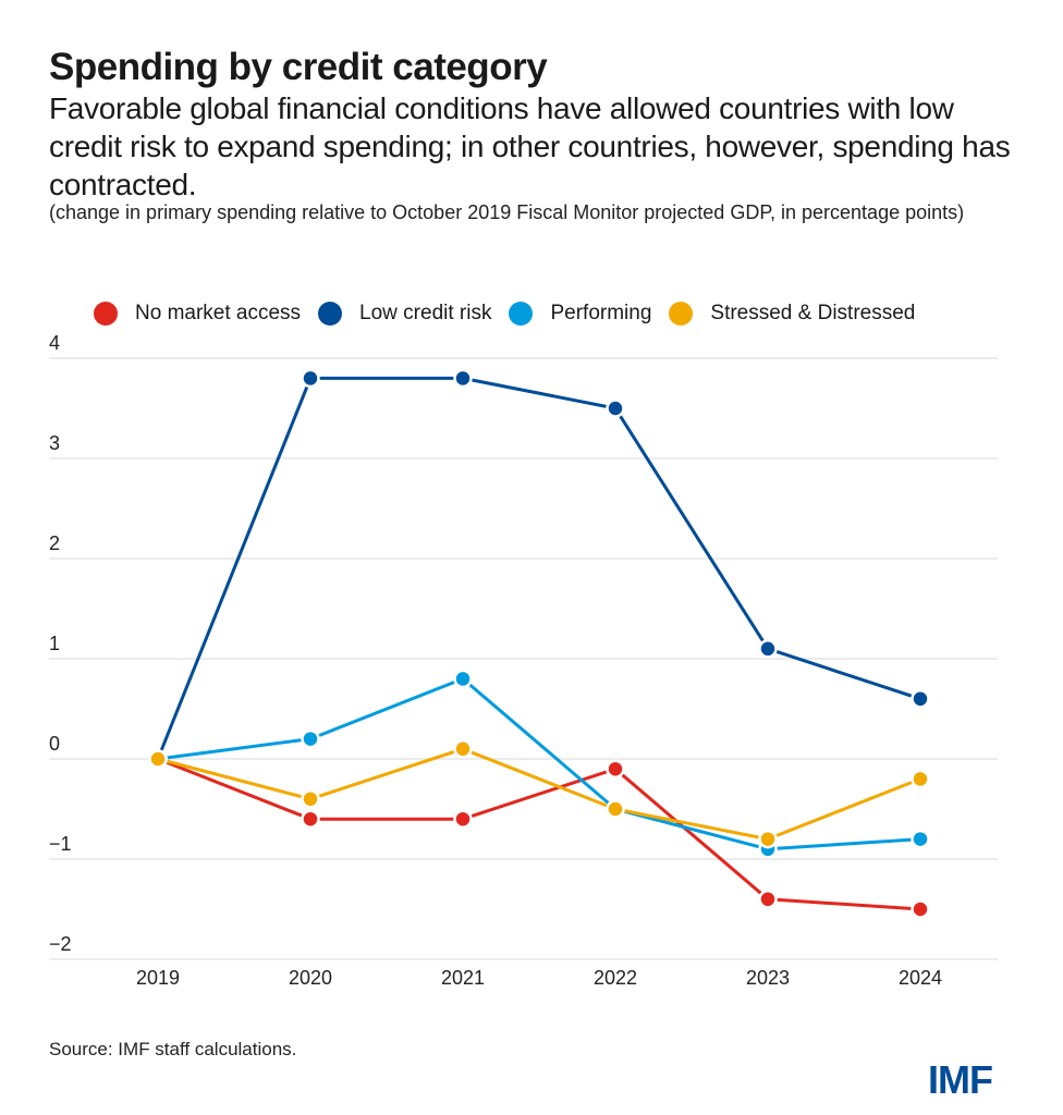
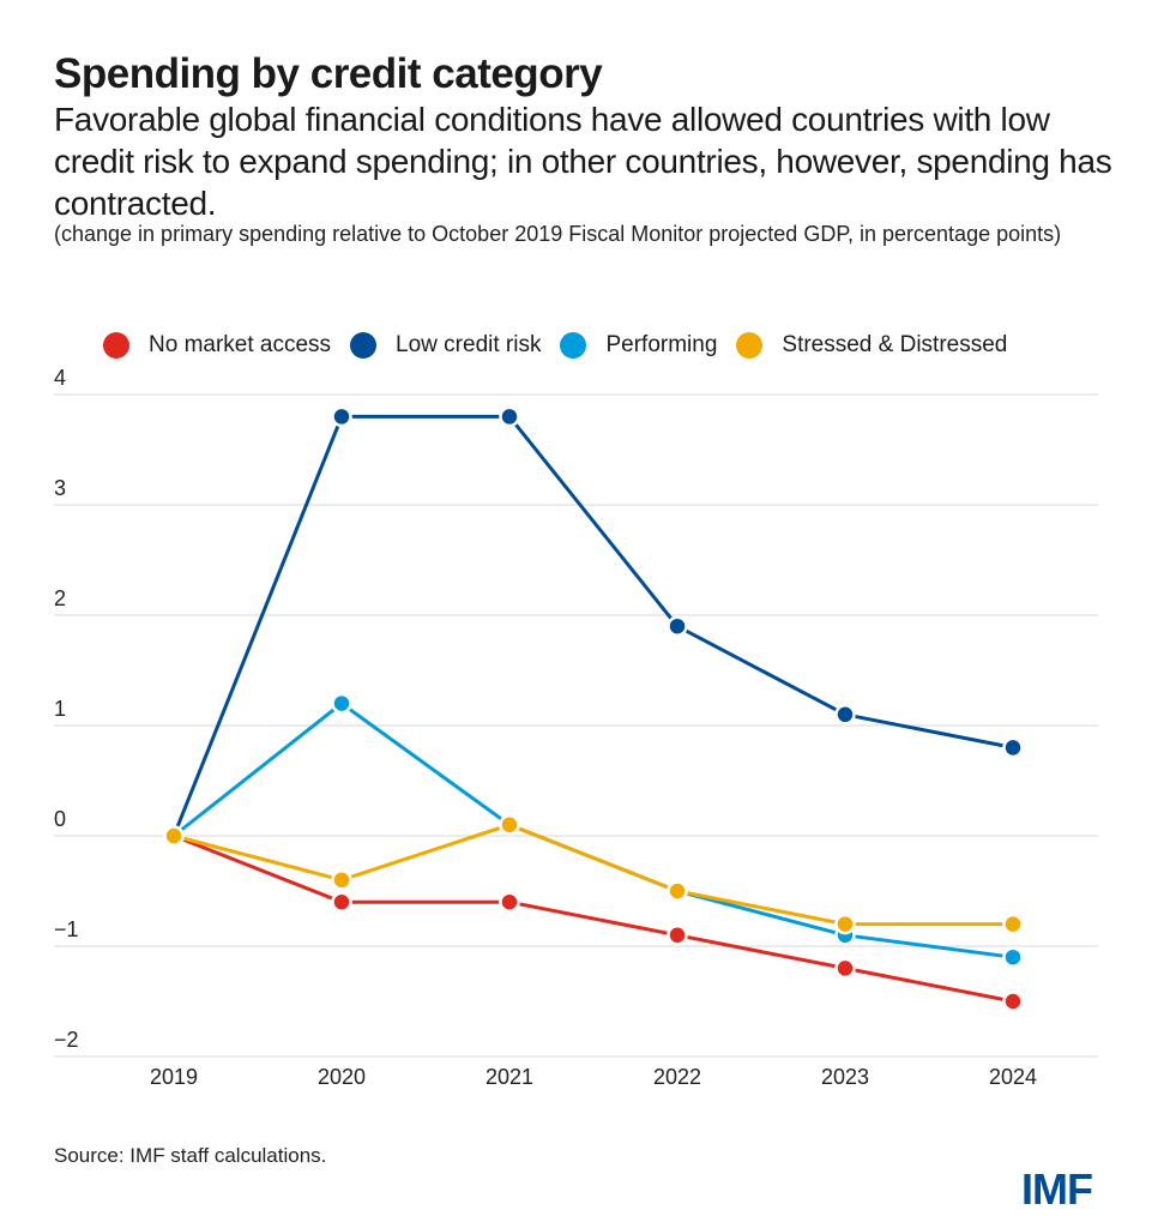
Performing/2020: 0.2 -> 1.2
Performing/2021: 0.8 -> 0.1
No market access/2022: -0.1 -> -0.9
Low credit risk/2022: 3.5 -> 1.9
No market access/2023: -1.4 -> -1.2
Low credit risk/2024: 0.6 -> 0.8
Performing/2024: -0.8 -> -1.1
Stressed & Distressed/2024: -0.2 -> -0.8
